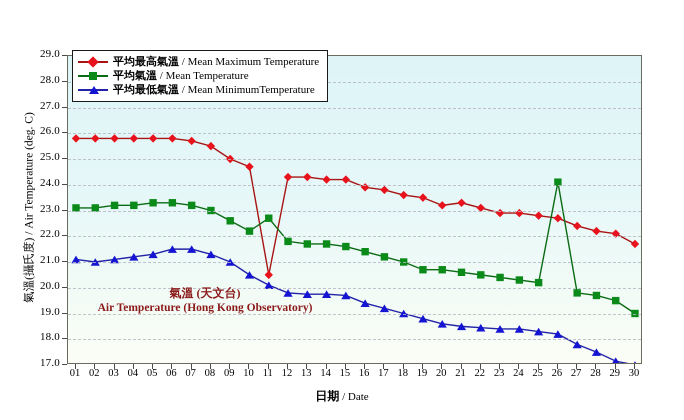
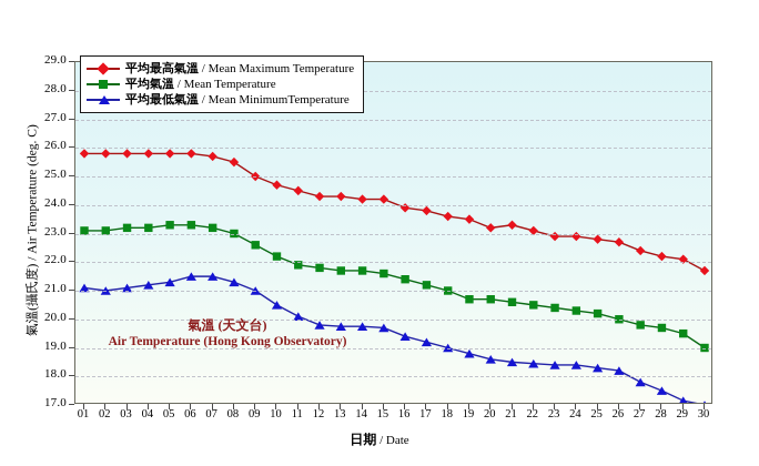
平均最高氣溫 / Mean Maximum Temperature/11: 20.5 -> 24.5
平均氣溫 / Mean Temperature/11: 22.7 -> 21.9
平均氣溫 / Mean Temperature/26: 24.1 -> 20.0
